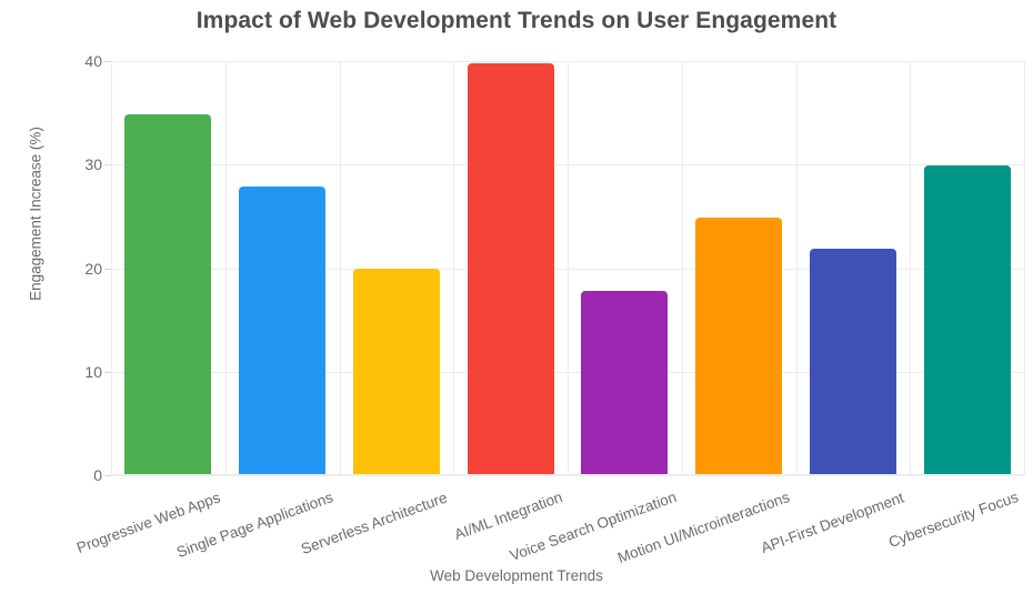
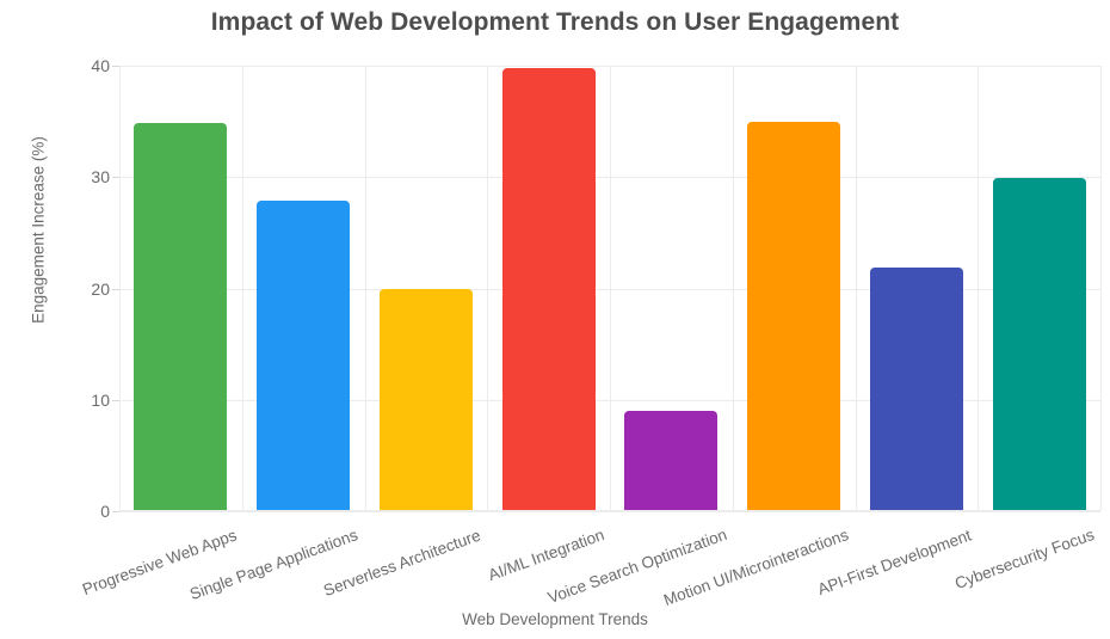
Voice Search Optimization: 18 -> 9
Motion UI/Microinteractions: 25 -> 35
